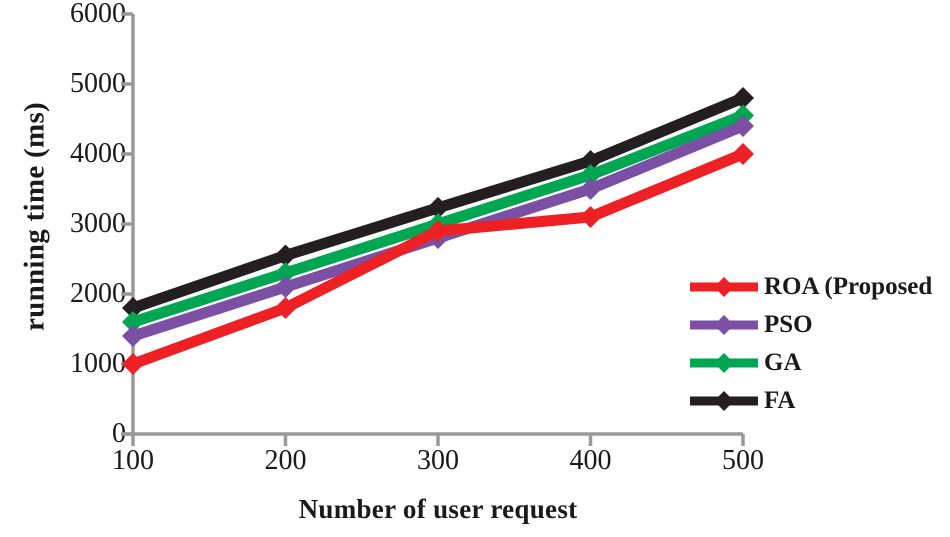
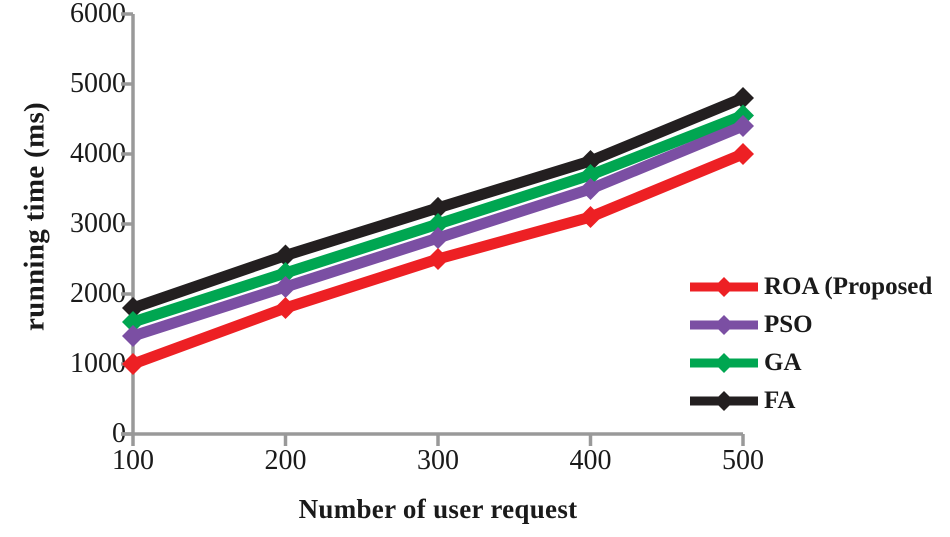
ROA (Proposed/300: 2900 -> 2500
